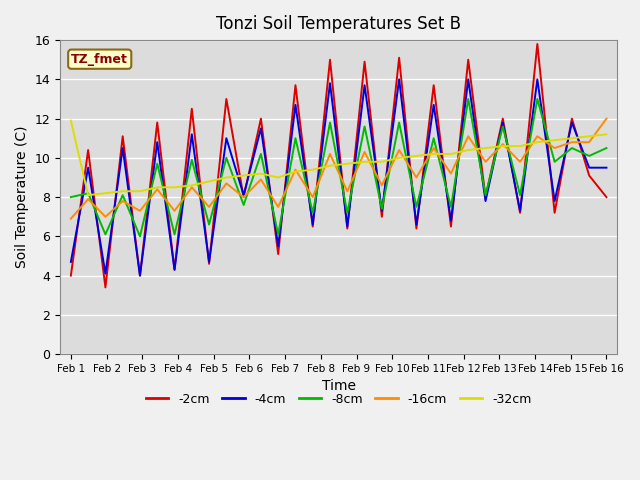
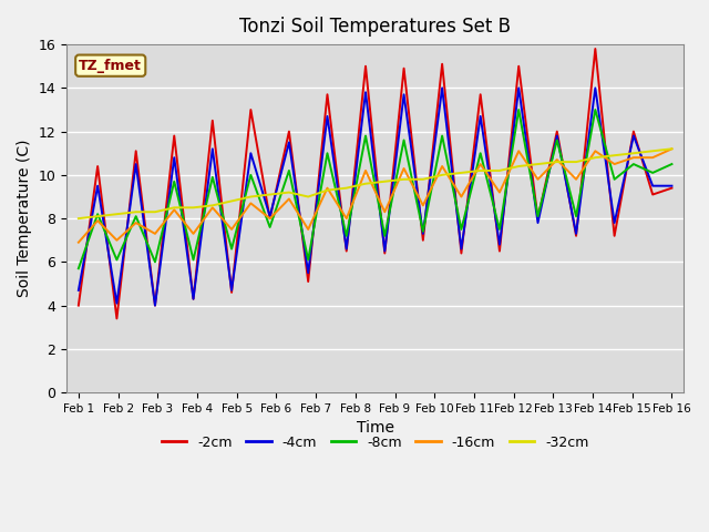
-8cm/Feb 1: 8.0 -> 5.7
-32cm/Feb 1: 11.9 -> 8.0
-2cm/Feb 16: 8.0 -> 9.4
-16cm/Feb 16: 12.0 -> 11.2
